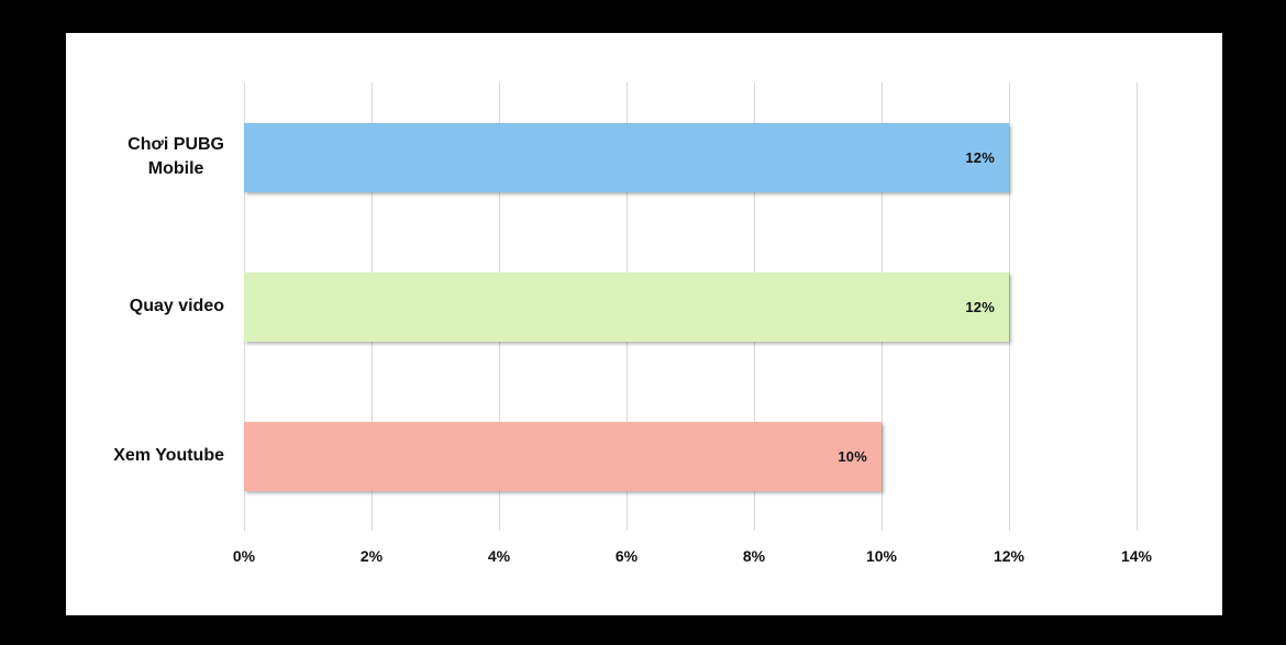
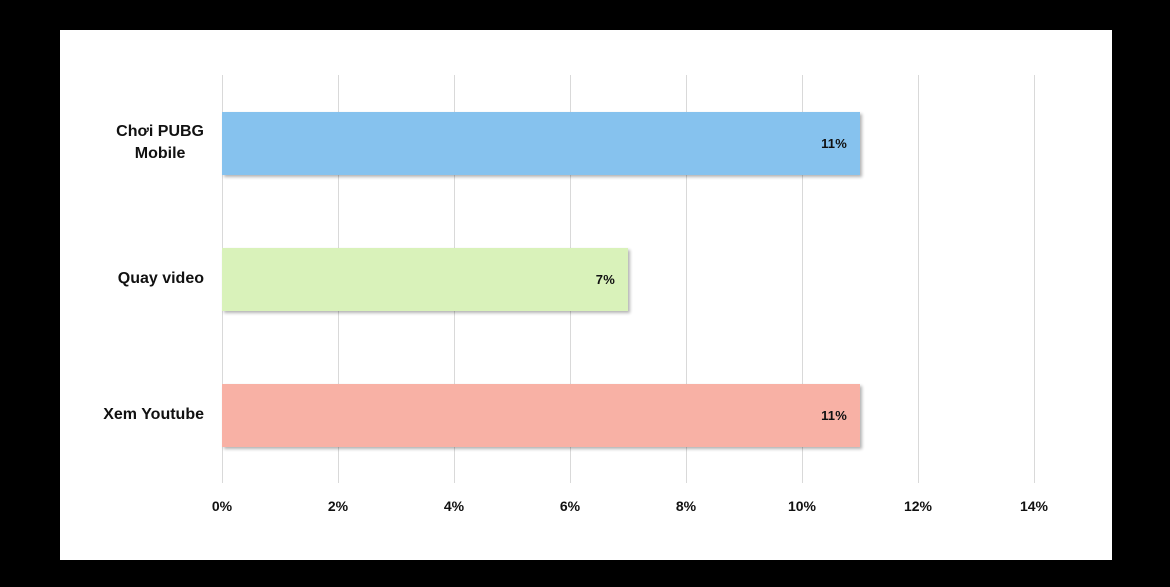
Chơi PUBG Mobile: 12% -> 11%
Quay video: 12% -> 7%
Xem Youtube: 10% -> 11%
